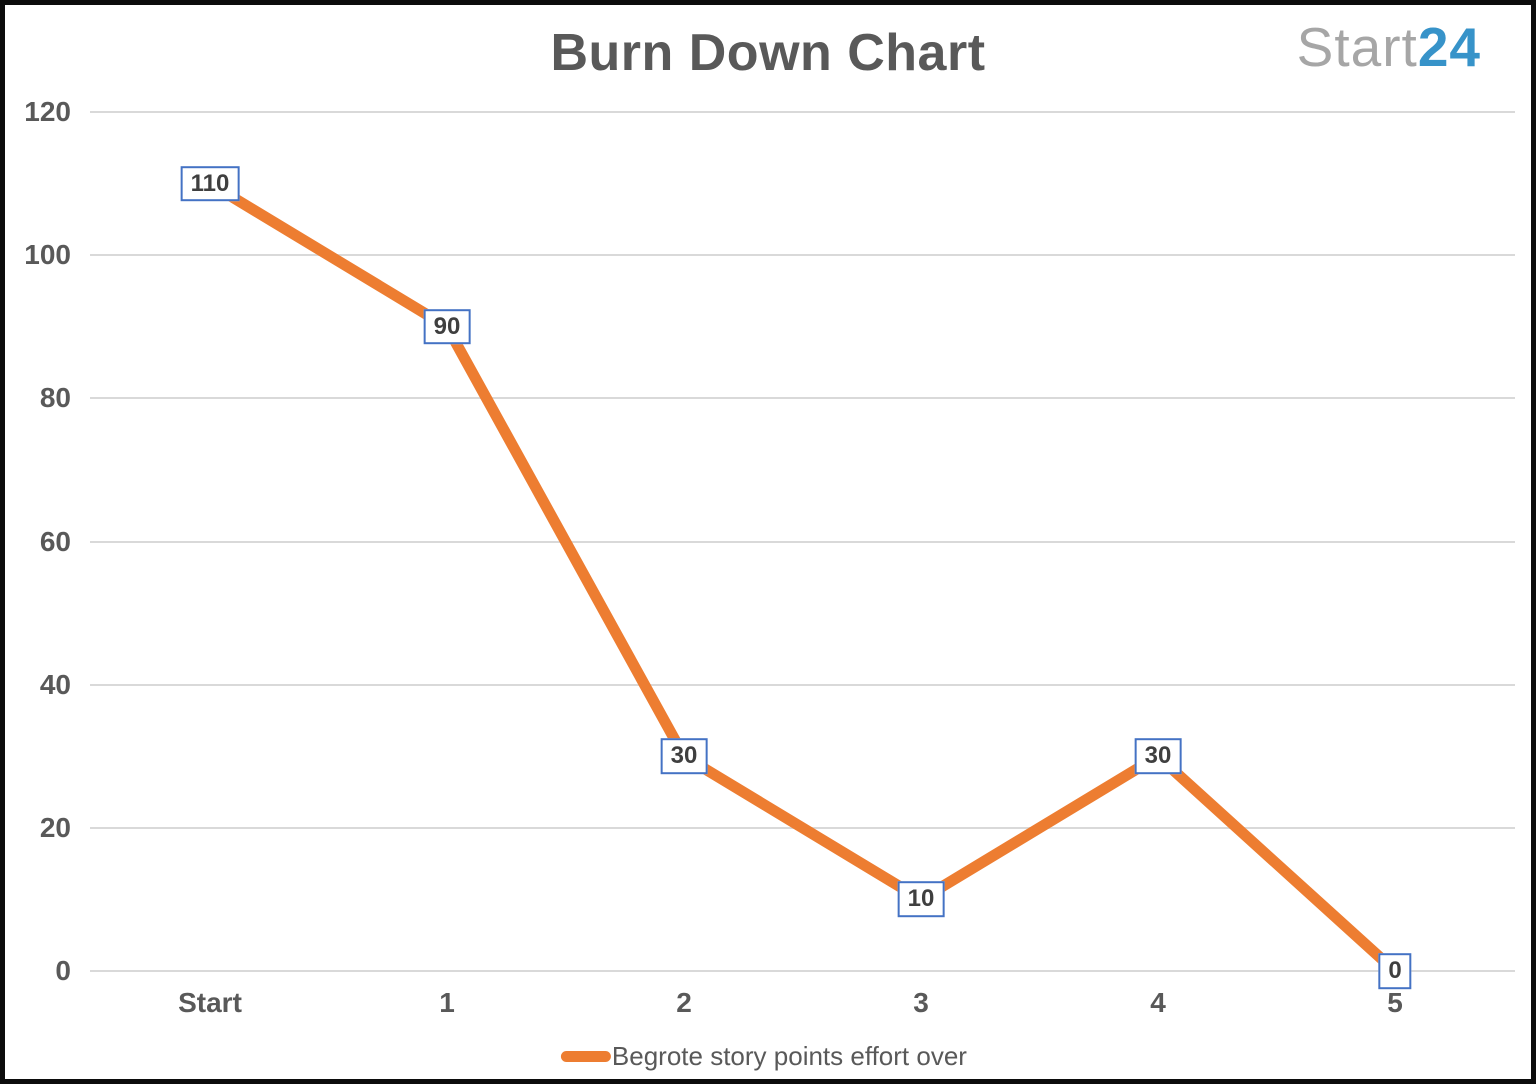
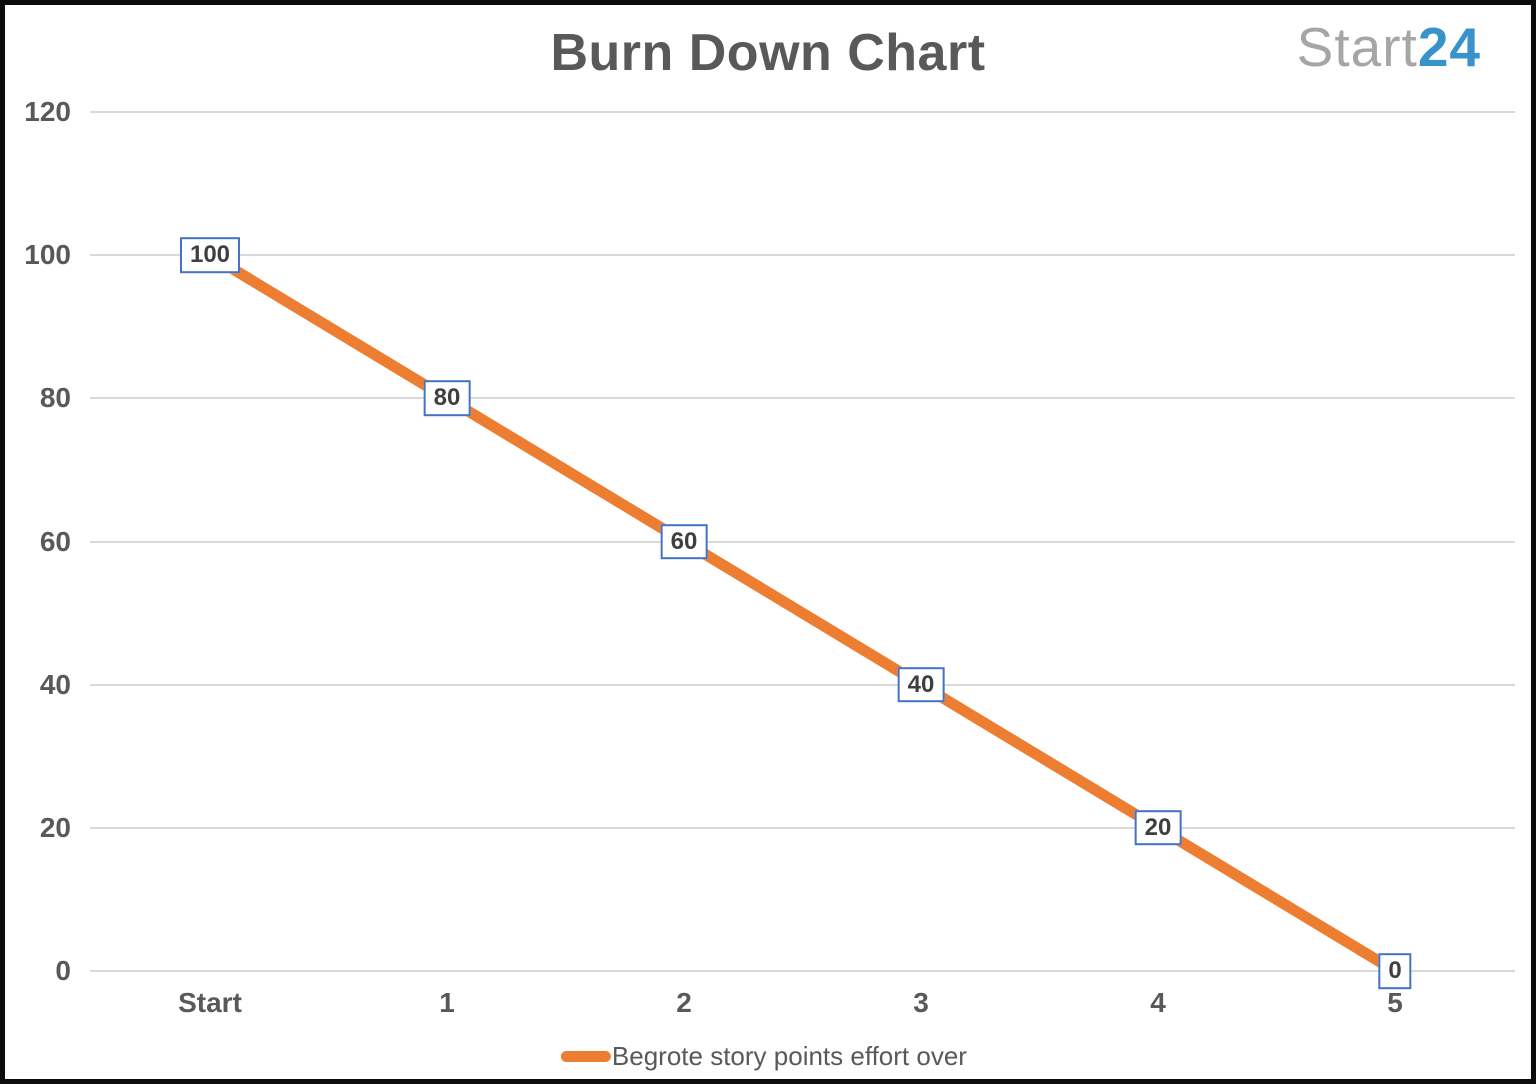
Start: 110 -> 100
1: 90 -> 80
2: 30 -> 60
3: 10 -> 40
4: 30 -> 20
